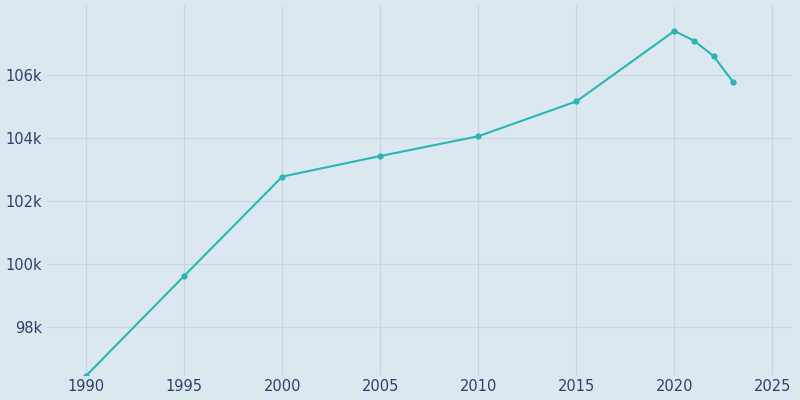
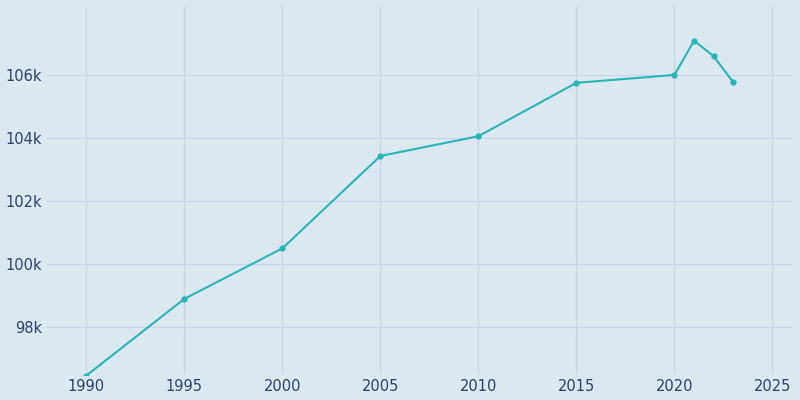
1995: 99.63k -> 98.90k
2000: 102.78k -> 100.50k
2015: 105.16k -> 105.75k
2020: 107.40k -> 106.00k
